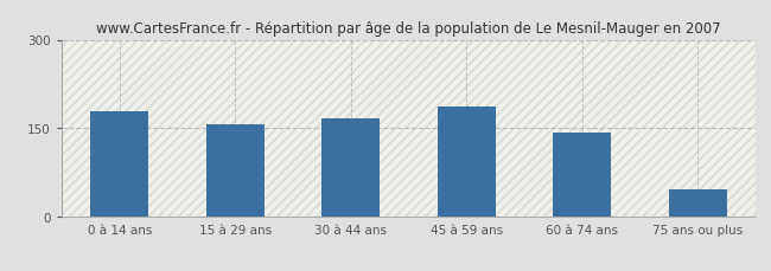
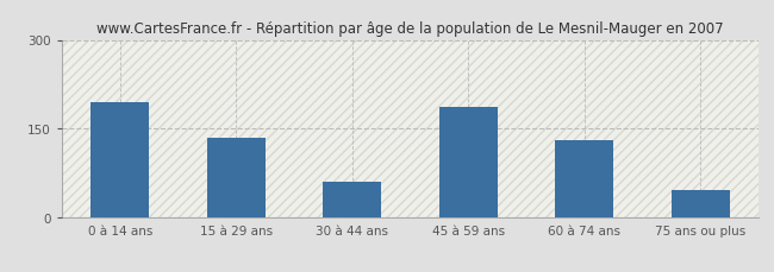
0 à 14 ans: 178 -> 195
15 à 29 ans: 156 -> 135
30 à 44 ans: 167 -> 60
60 à 74 ans: 142 -> 130
